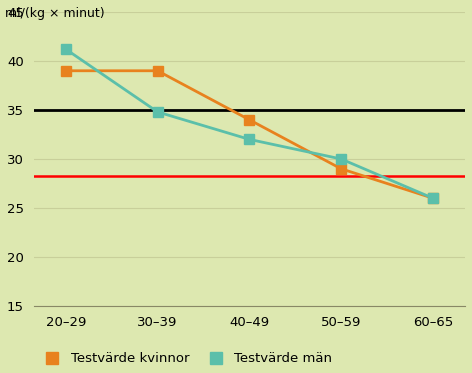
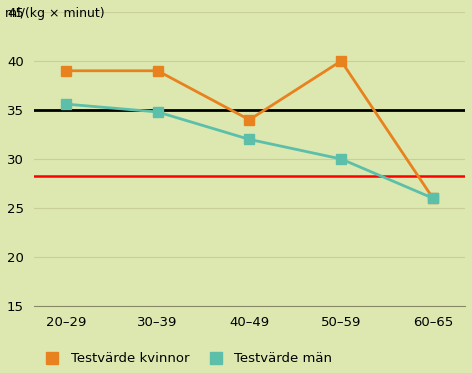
Testvärde män/20–29: 41.2 -> 35.6
Testvärde kvinnor/50–59: 29 -> 40
